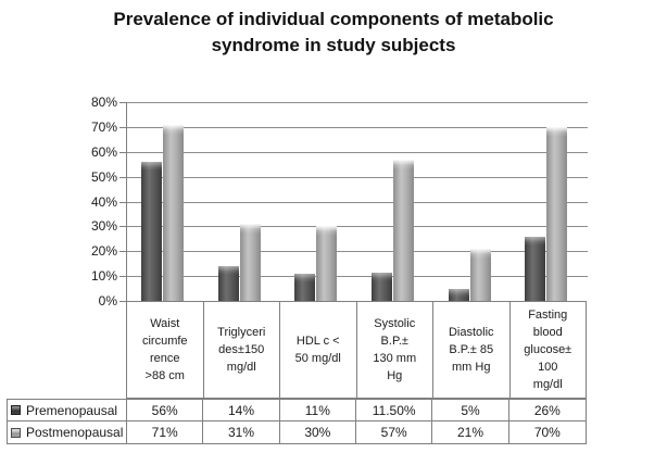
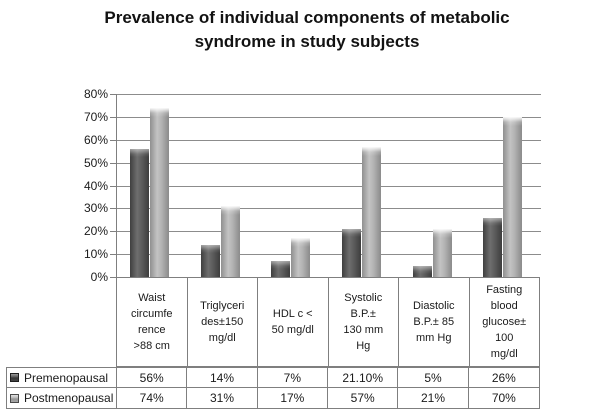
Postmenopausal/Waist circumference >88 cm: 71% -> 74%
Premenopausal/HDL c < 50 mg/dl: 11% -> 7%
Postmenopausal/HDL c < 50 mg/dl: 30% -> 17%
Premenopausal/Systolic B.P.± 130 mm Hg: 11.50% -> 21.10%
